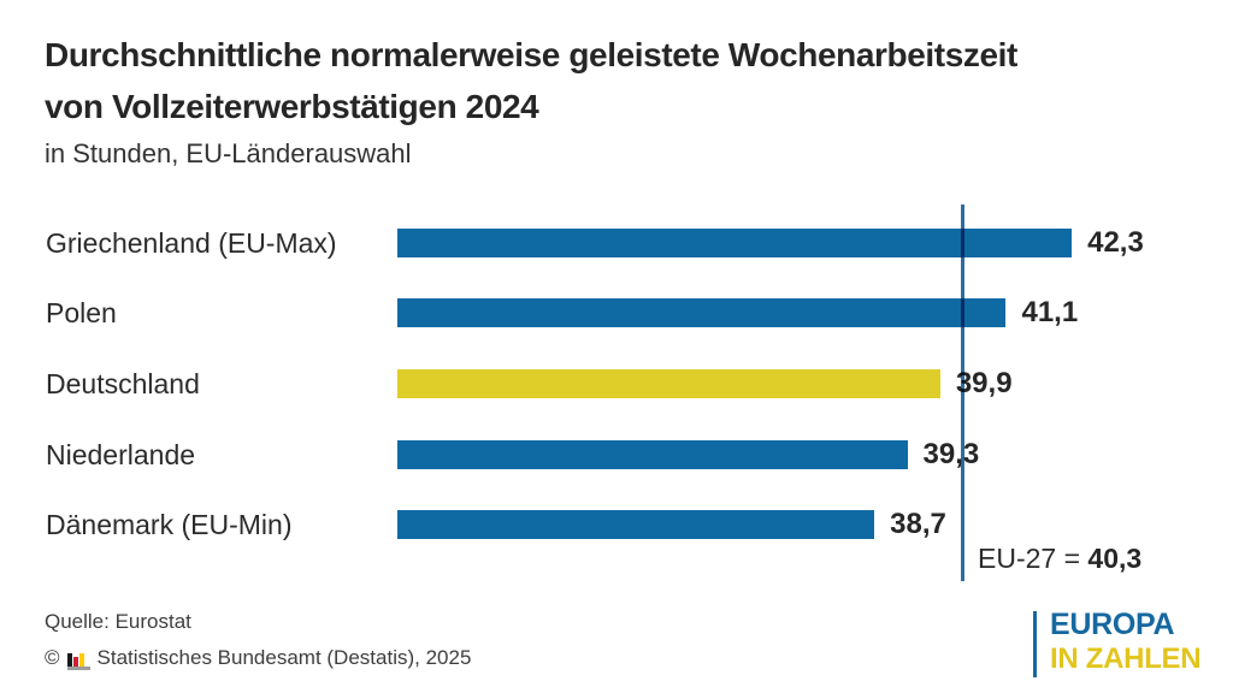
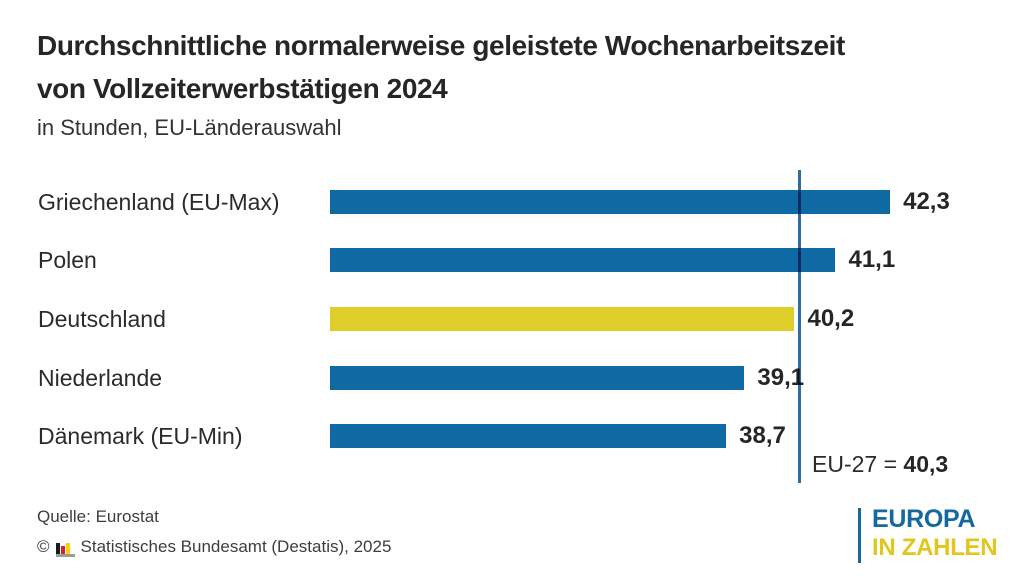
Deutschland: 39,9 -> 40,2
Niederlande: 39,3 -> 39,1
